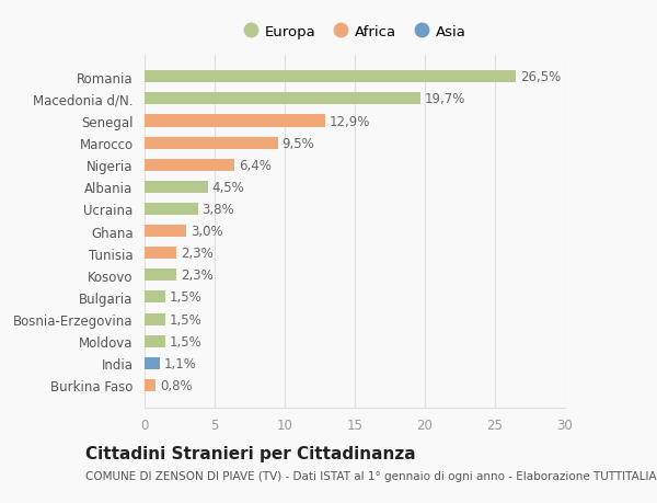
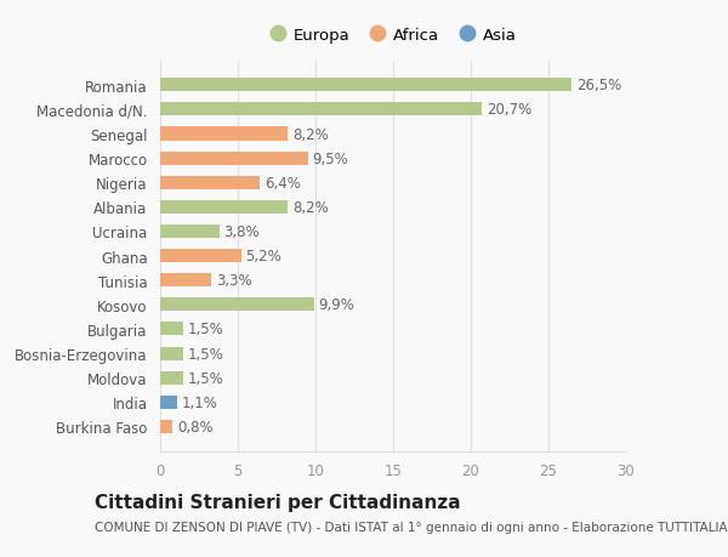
Macedonia d/N.: 19,7% -> 20,7%
Senegal: 12,9% -> 8,2%
Albania: 4,5% -> 8,2%
Ghana: 3,0% -> 5,2%
Tunisia: 2,3% -> 3,3%
Kosovo: 2,3% -> 9,9%
